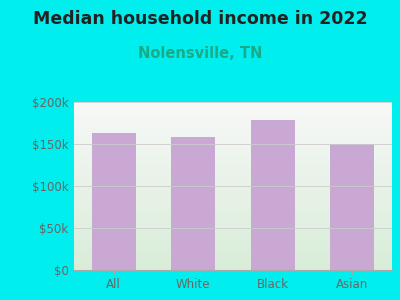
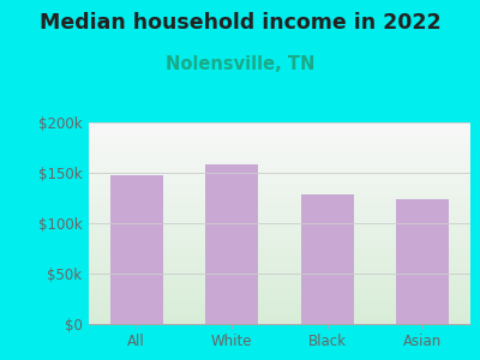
All: $163k -> $148k
Black: $178k -> $128k
Asian: $150k -> $124k
